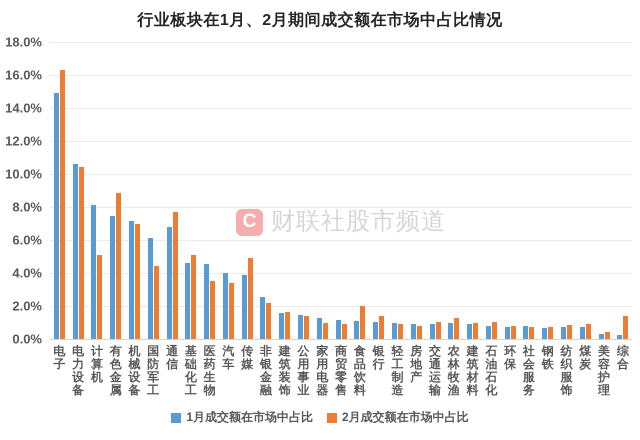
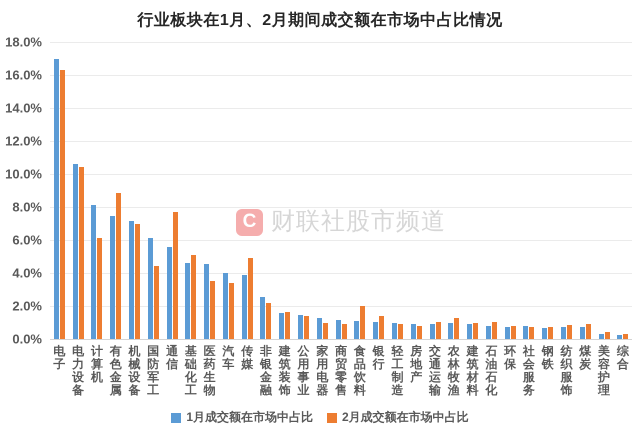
1月成交额在市场中占比/电子: 14.9% -> 17.0%
2月成交额在市场中占比/计算机: 5.1% -> 6.2%
1月成交额在市场中占比/通信: 6.8% -> 5.5%
2月成交额在市场中占比/综合: 1.4% -> 0.3%
